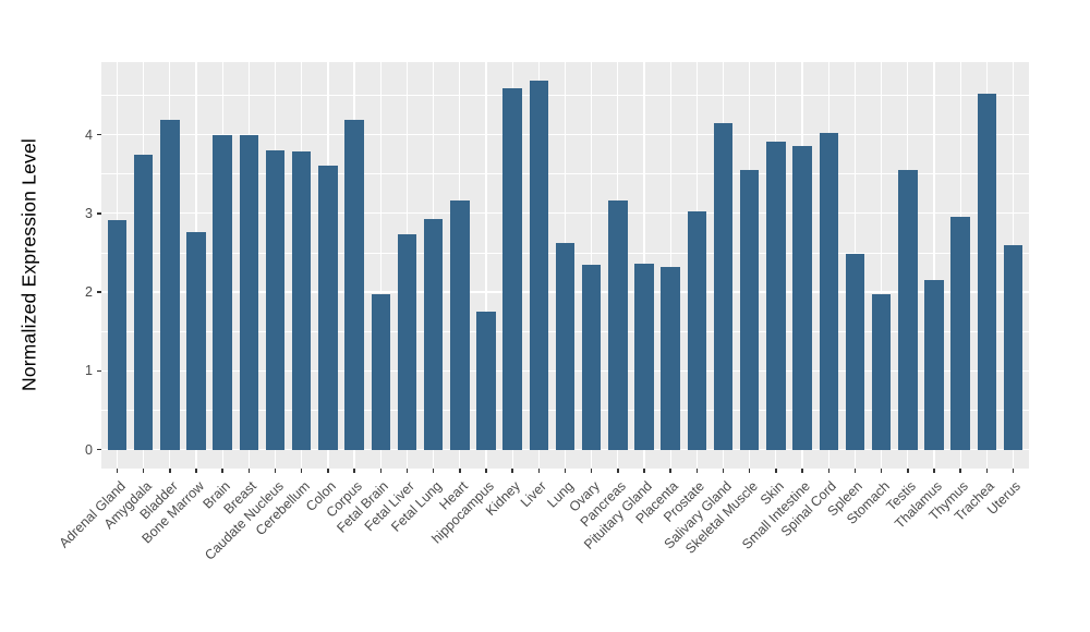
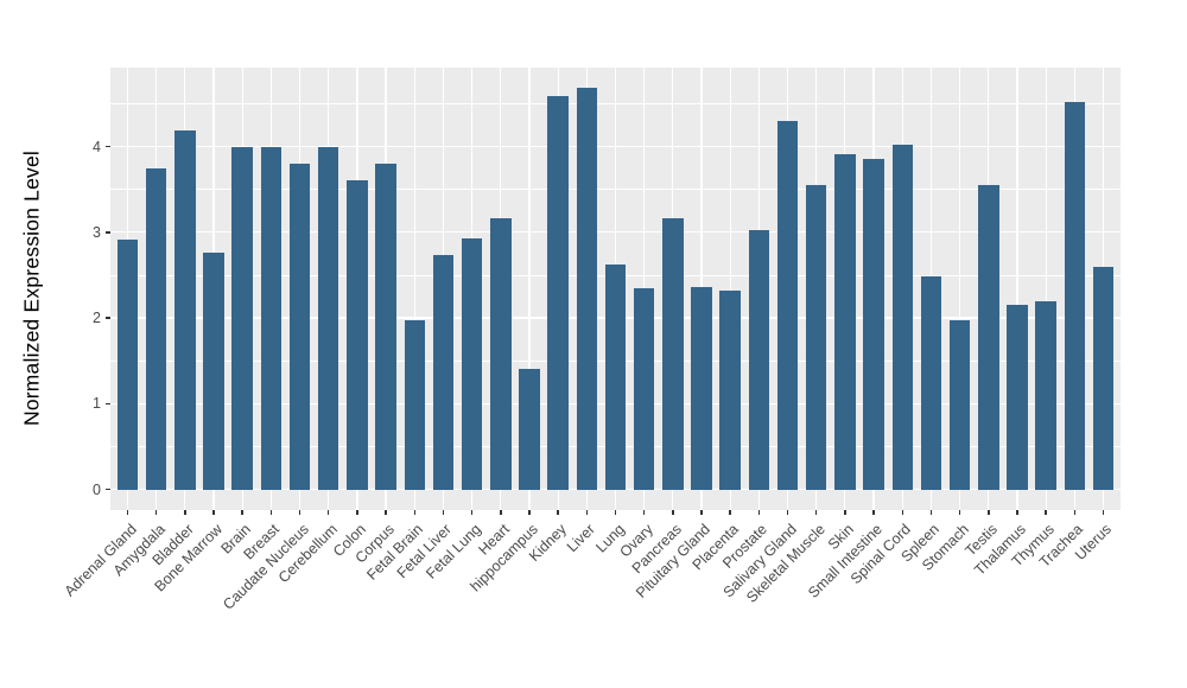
Cerebellum: 3.8 -> 4.0
Corpus: 4.2 -> 3.8
hippocampus: 1.8 -> 1.4
Salivary Gland: 4.1 -> 4.3
Thymus: 3.0 -> 2.2
